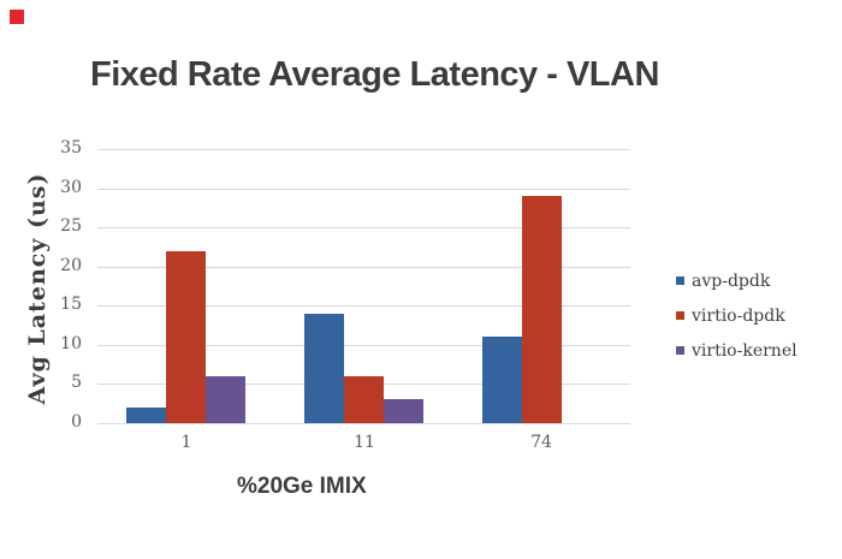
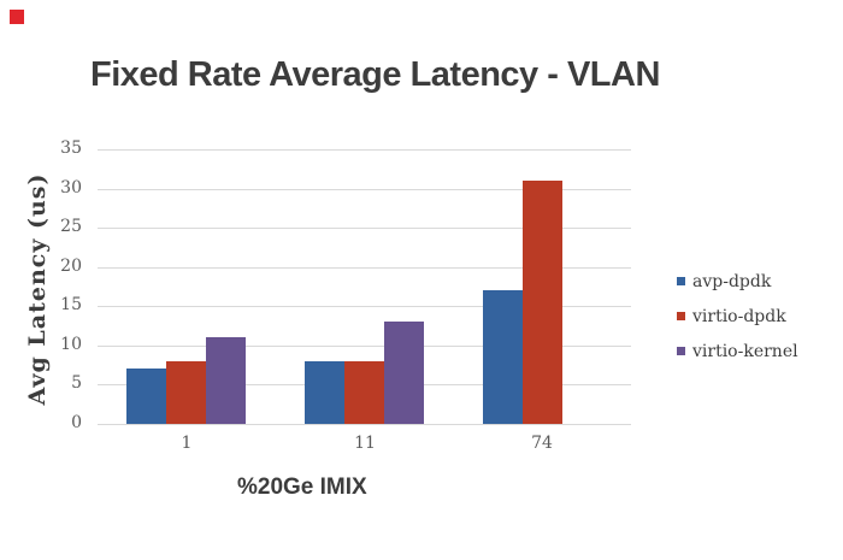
avp-dpdk/1: 2 -> 7
virtio-dpdk/1: 22 -> 8
virtio-kernel/1: 6 -> 11
avp-dpdk/11: 14 -> 8
virtio-dpdk/11: 6 -> 8
virtio-kernel/11: 3 -> 13
avp-dpdk/74: 11 -> 17
virtio-dpdk/74: 29 -> 31
